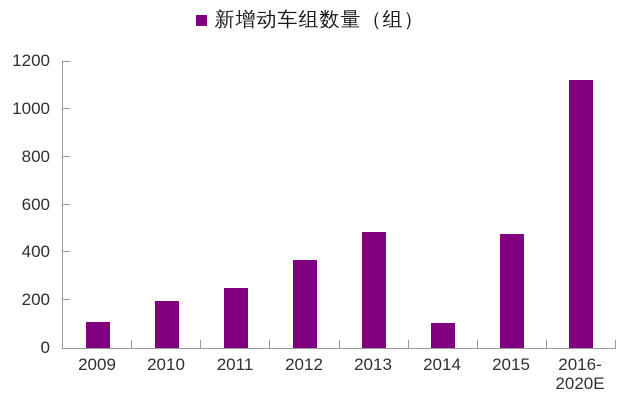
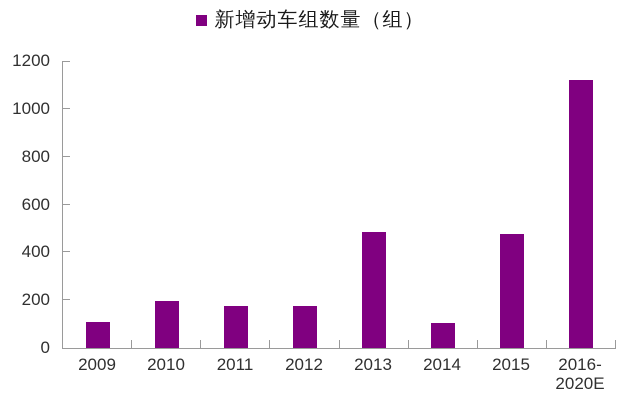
2011: 250 -> 180
2012: 370 -> 180
